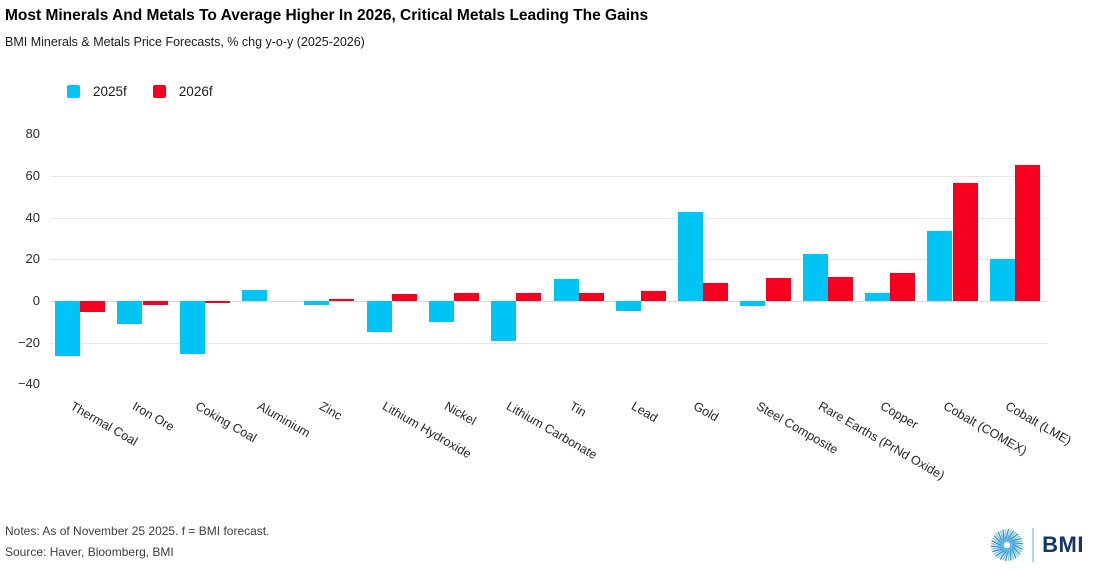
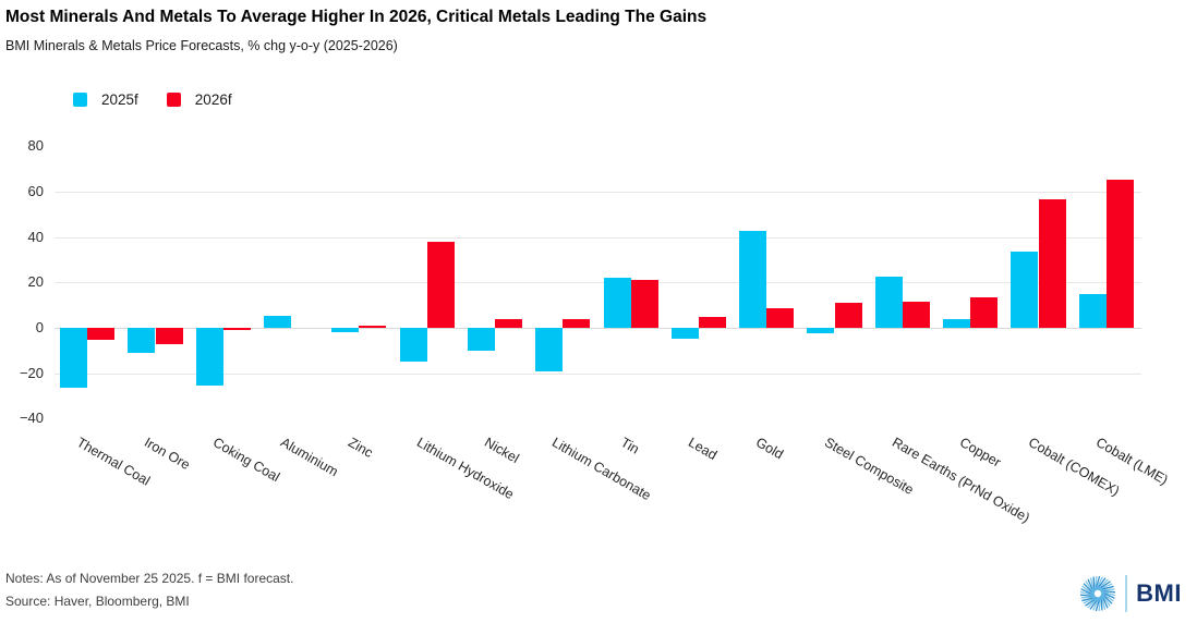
2026f/Iron Ore: -2 -> -7
2026f/Lithium Hydroxide: 4 -> 38
2025f/Tin: 10 -> 22
2026f/Tin: 4 -> 21
2025f/Cobalt (LME): 20 -> 15
